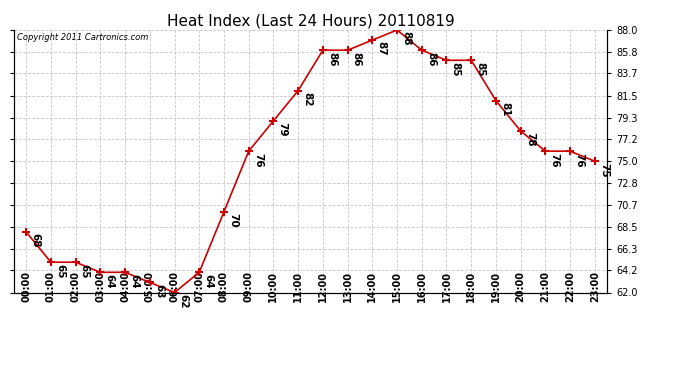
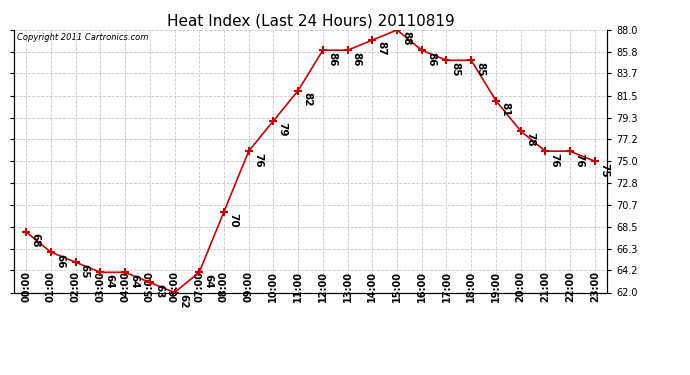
01:00: 65 -> 66
